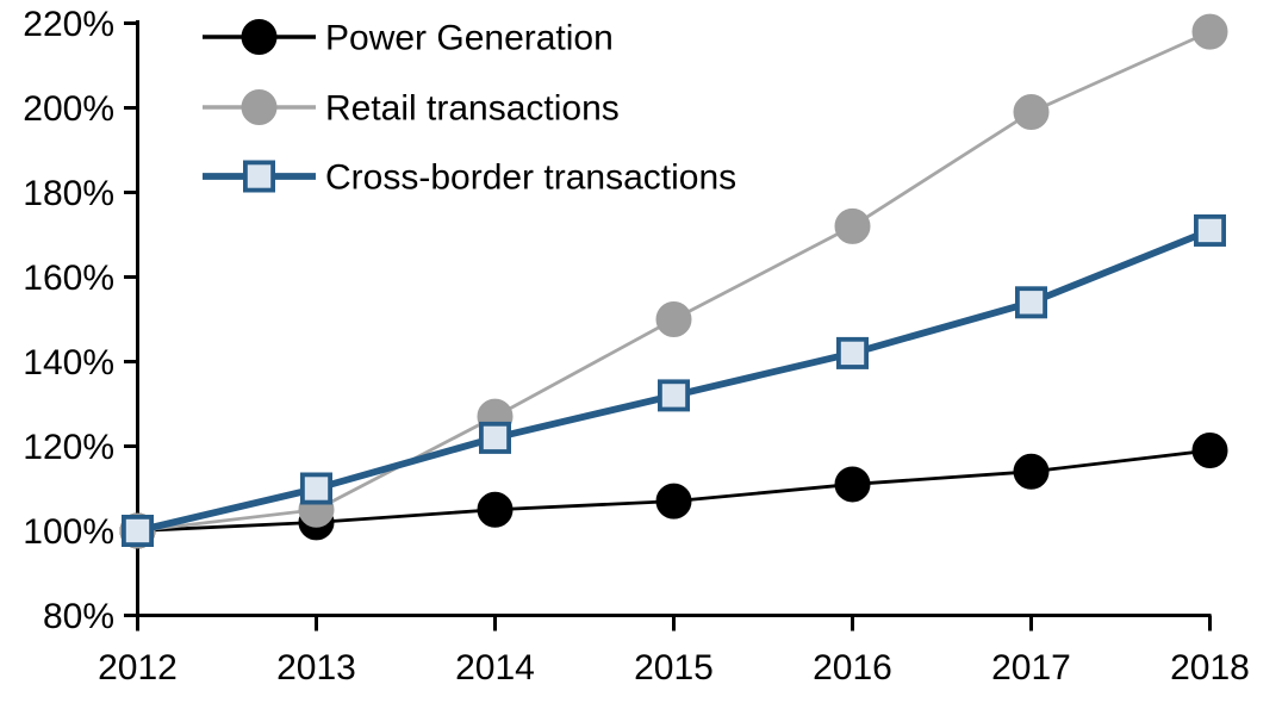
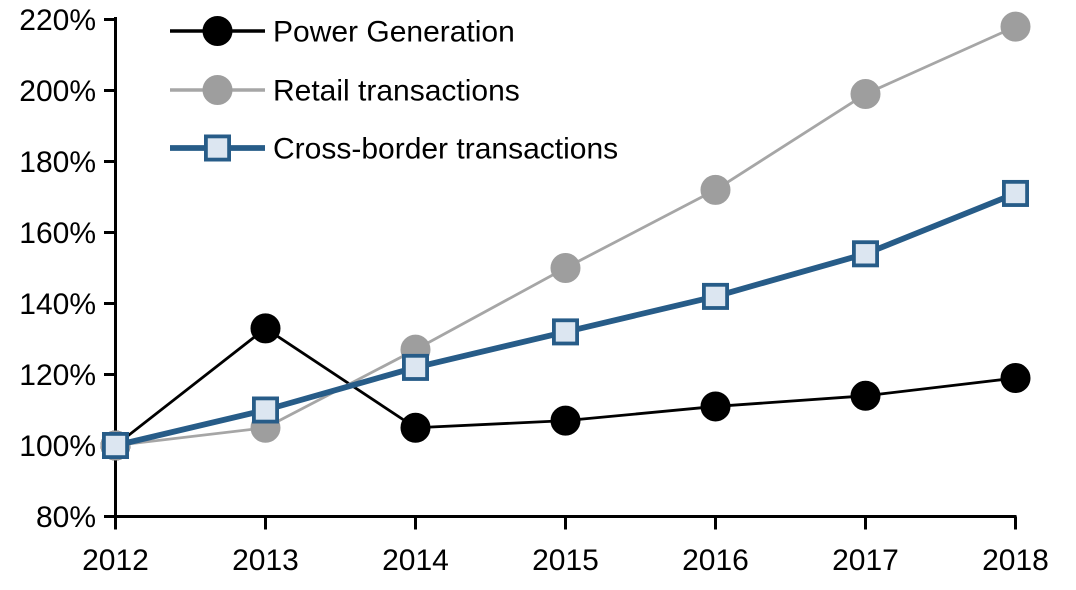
Power Generation/2013: 102% -> 133%
